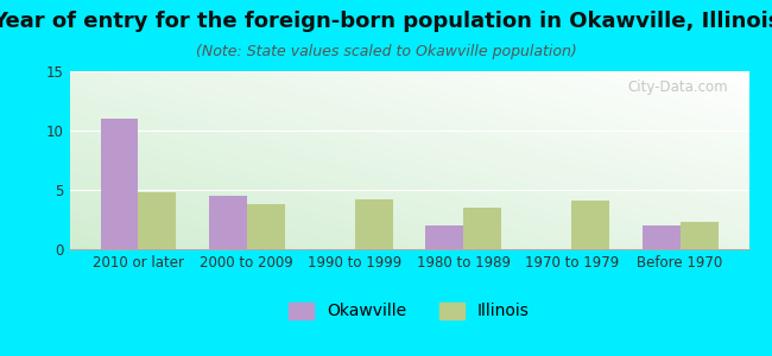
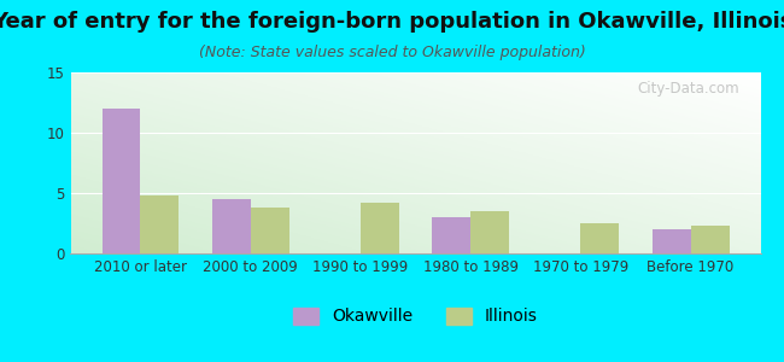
Okawville/2010 or later: 11.0 -> 12.0
Okawville/1980 to 1989: 2.0 -> 3.0
Illinois/1970 to 1979: 4.1 -> 2.5
